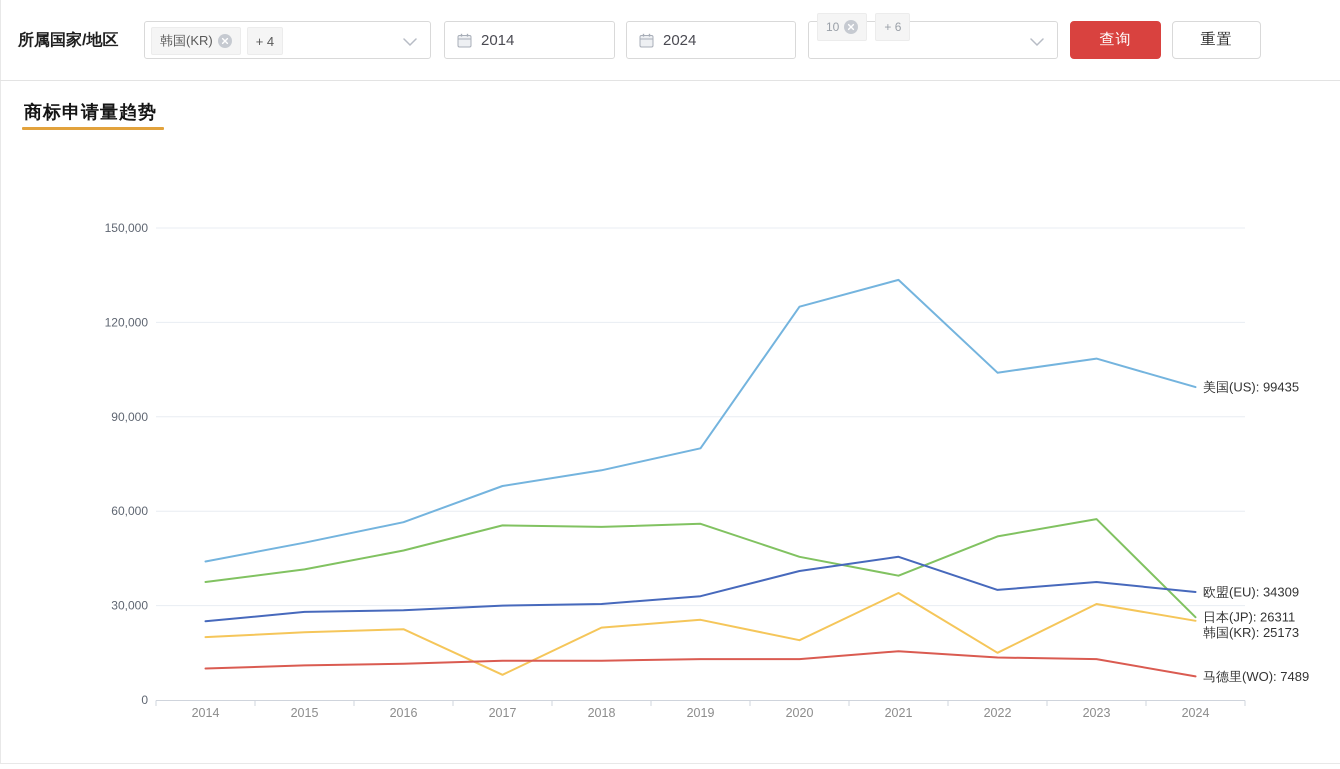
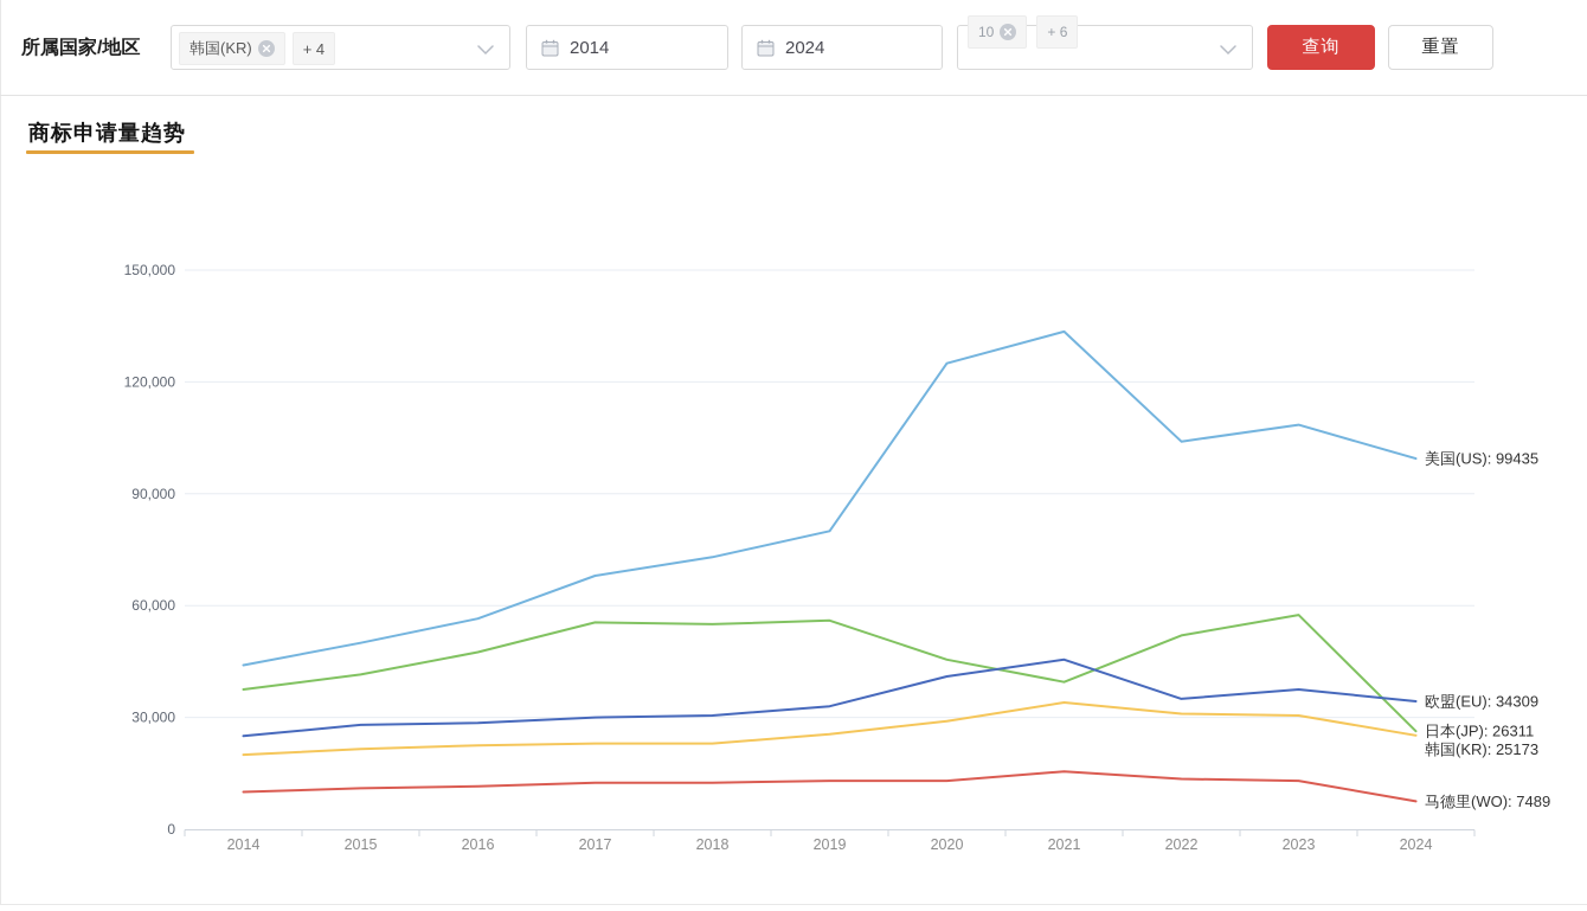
韩国(KR)/2017: 8000 -> 23000
韩国(KR)/2020: 19000 -> 29000
韩国(KR)/2022: 15000 -> 31000
